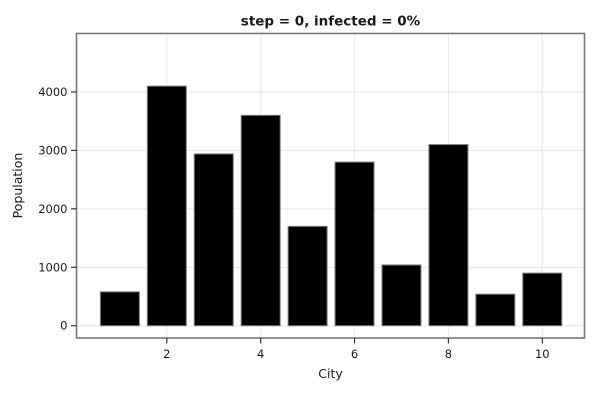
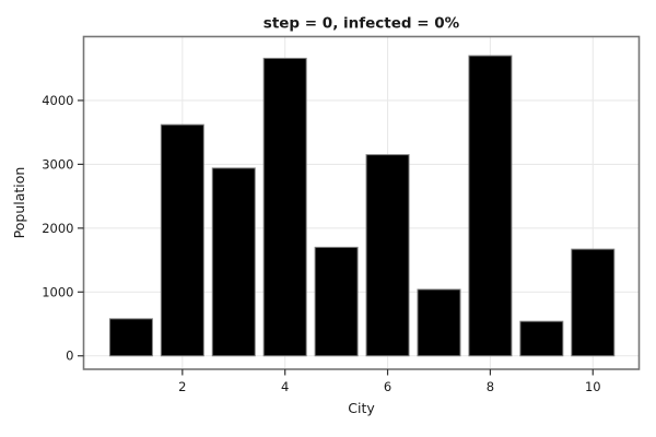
2: 4100 -> 3600
4: 3600 -> 4700
6: 2800 -> 3200
8: 3100 -> 4700
10: 900 -> 1700
